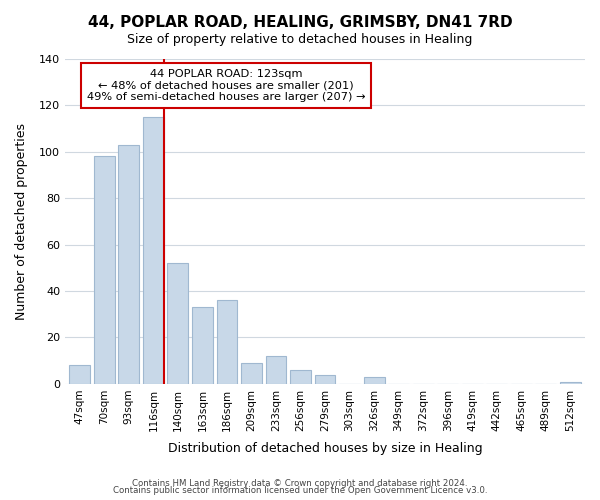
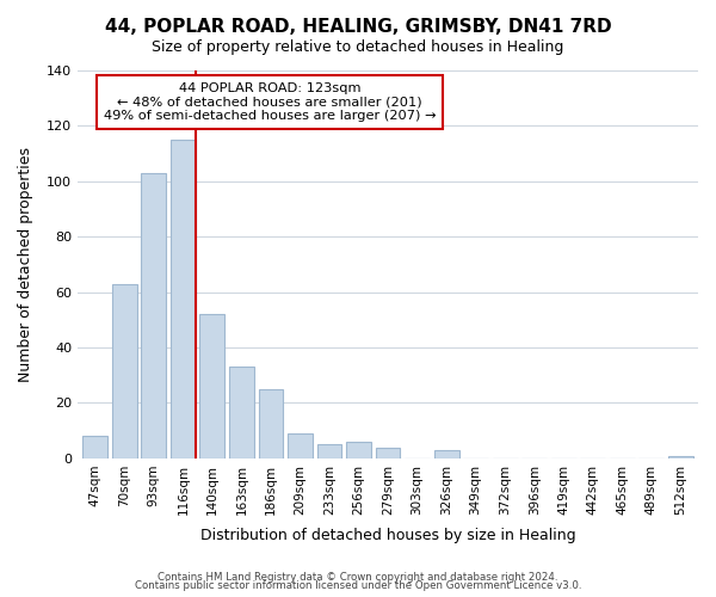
70sqm: 98 -> 63
186sqm: 36 -> 25
233sqm: 12 -> 5
